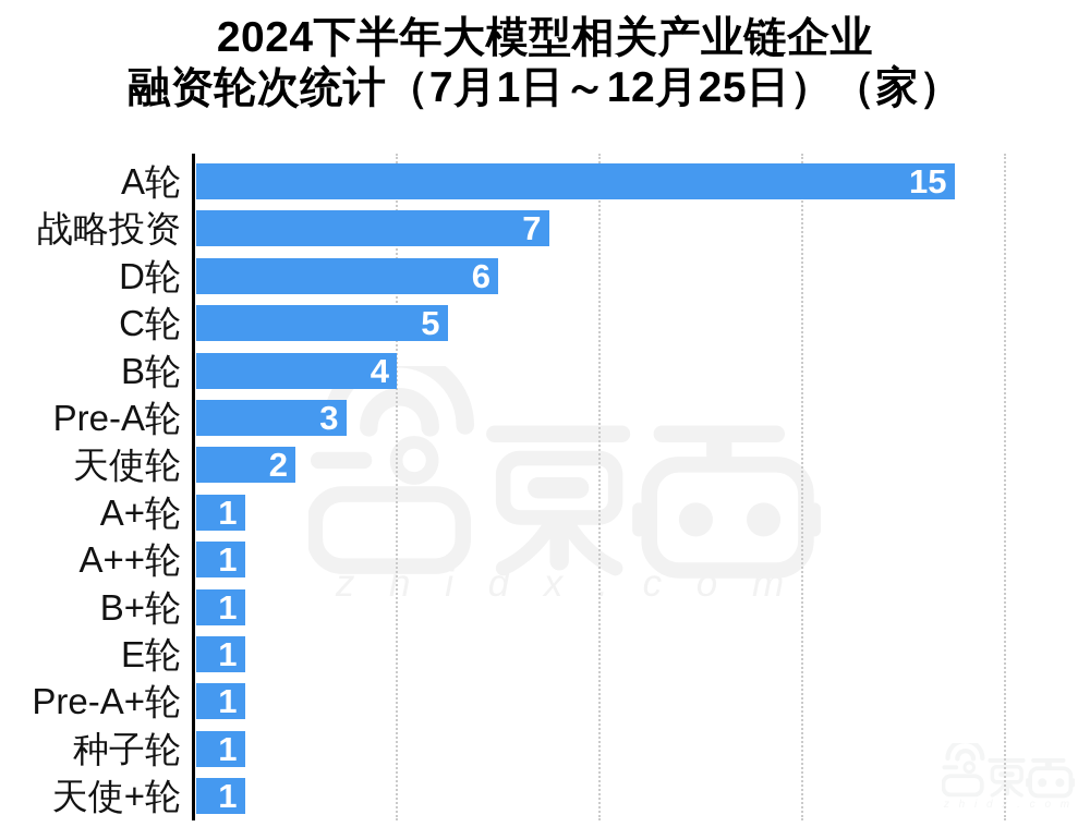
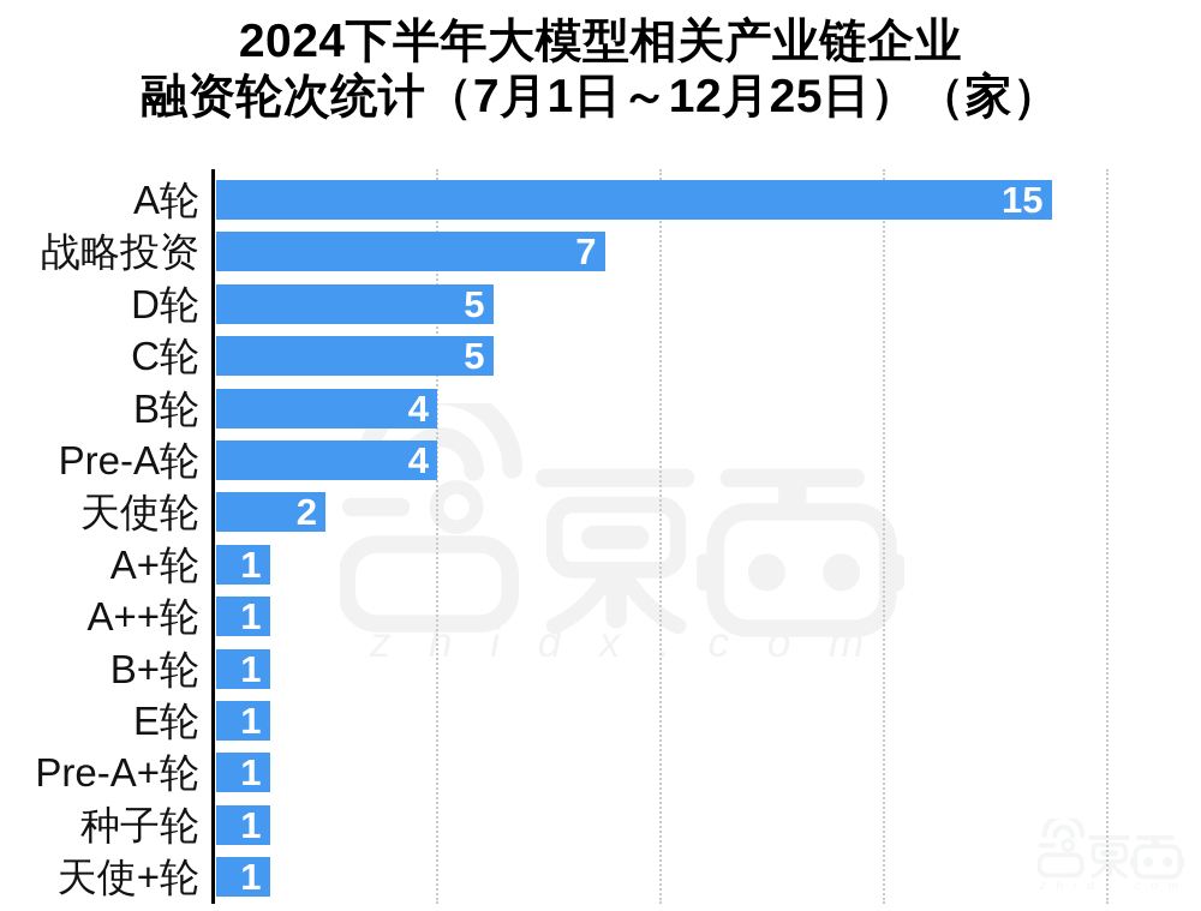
D轮: 6 -> 5
Pre-A轮: 3 -> 4
